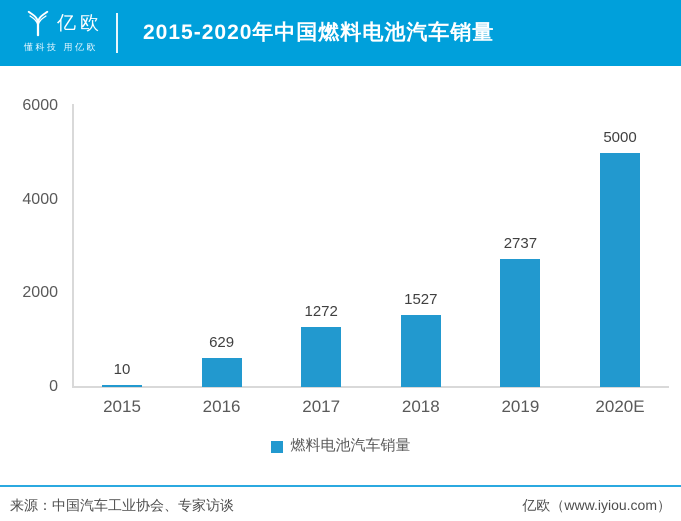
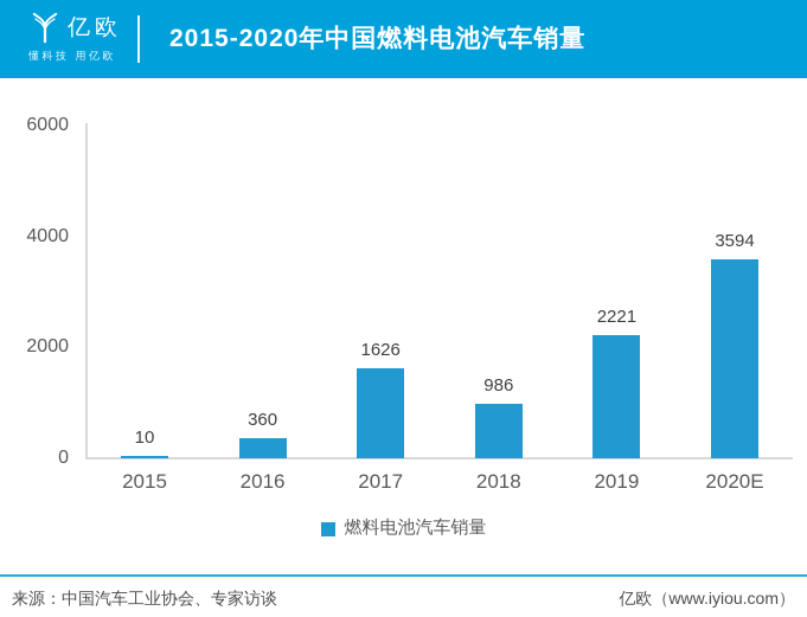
2016: 629 -> 360
2017: 1272 -> 1626
2018: 1527 -> 986
2019: 2737 -> 2221
2020E: 5000 -> 3594
